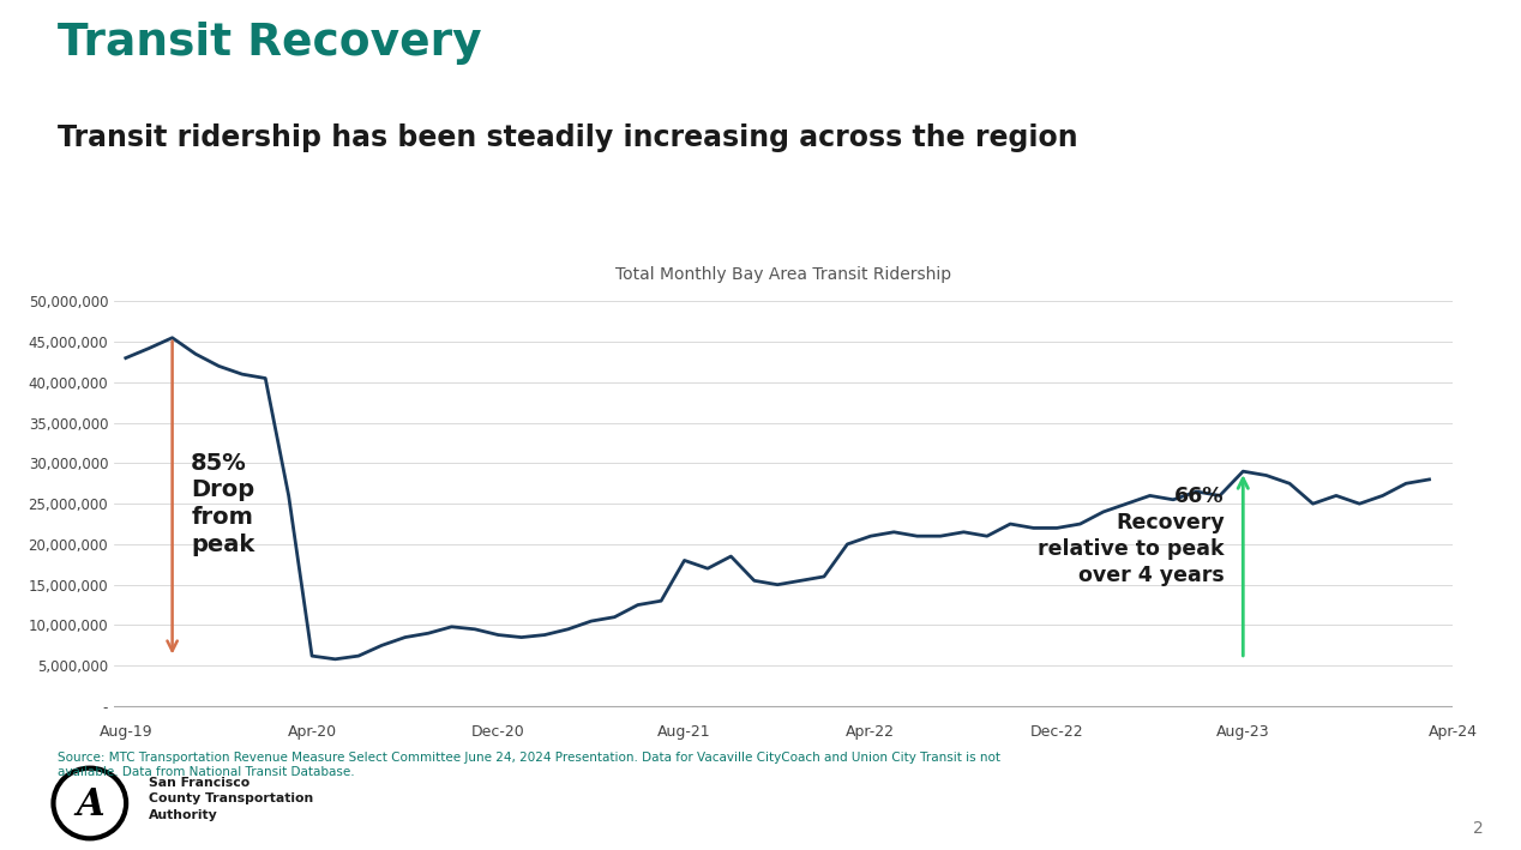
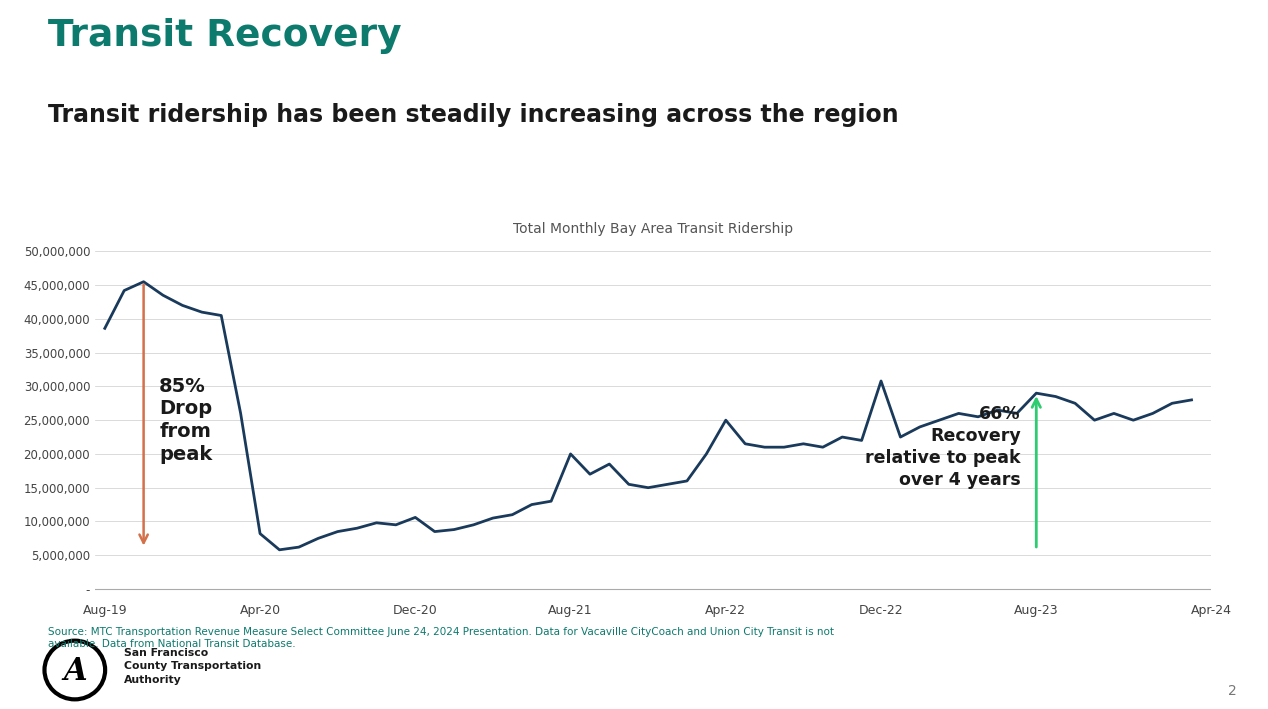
Aug-19: 43,000,000 -> 38,600,000
Apr-20: 6,200,000 -> 8,200,000
Dec-20: 8,800,000 -> 10,600,000
Aug-21: 18,000,000 -> 20,000,000
Apr-22: 21,000,000 -> 25,000,000
Dec-22: 22,000,000 -> 30,800,000
